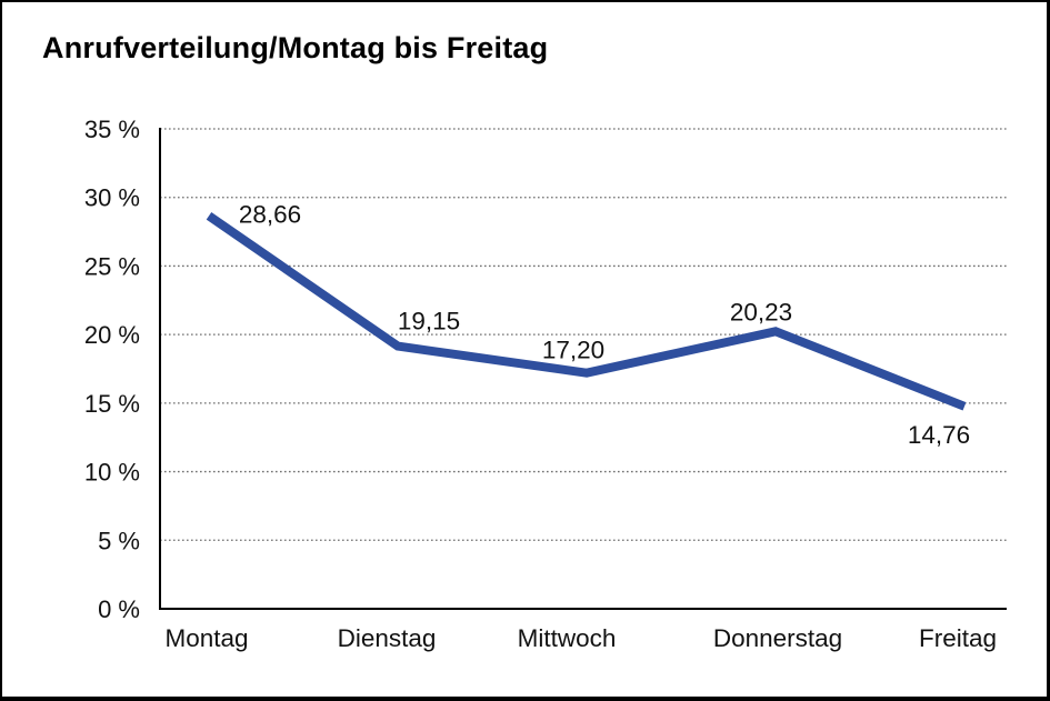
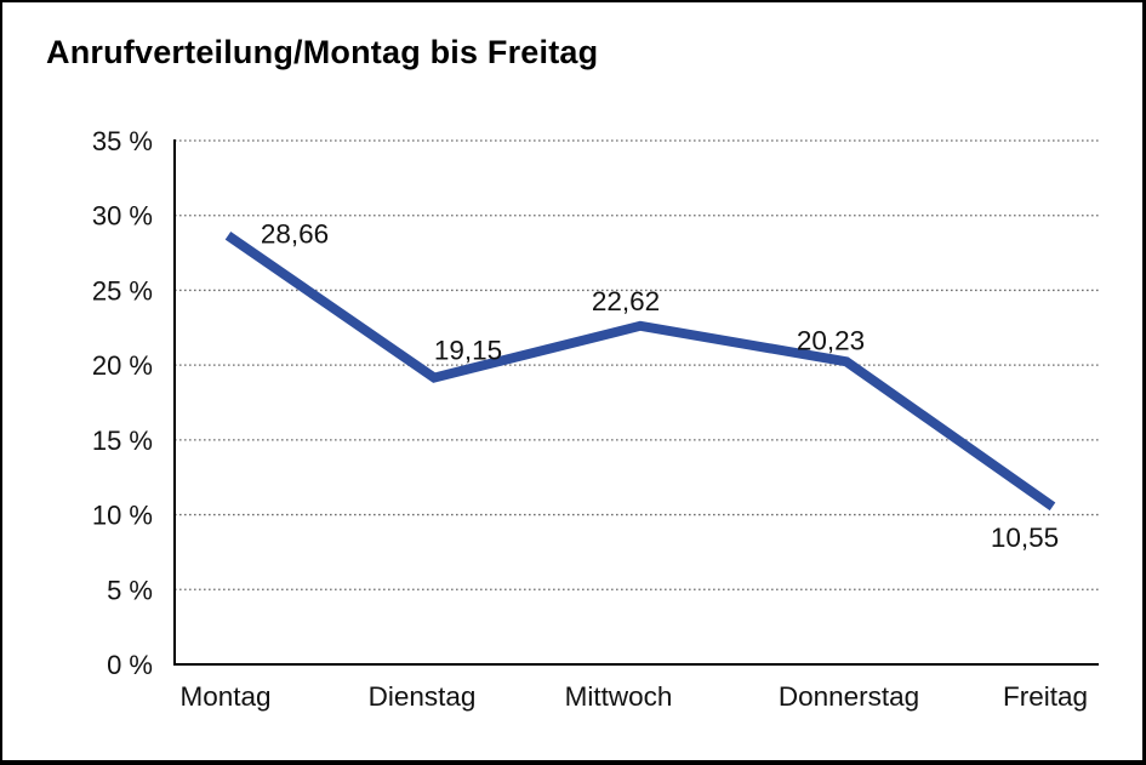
Mittwoch: 17,20 -> 22,62
Freitag: 14,76 -> 10,55
